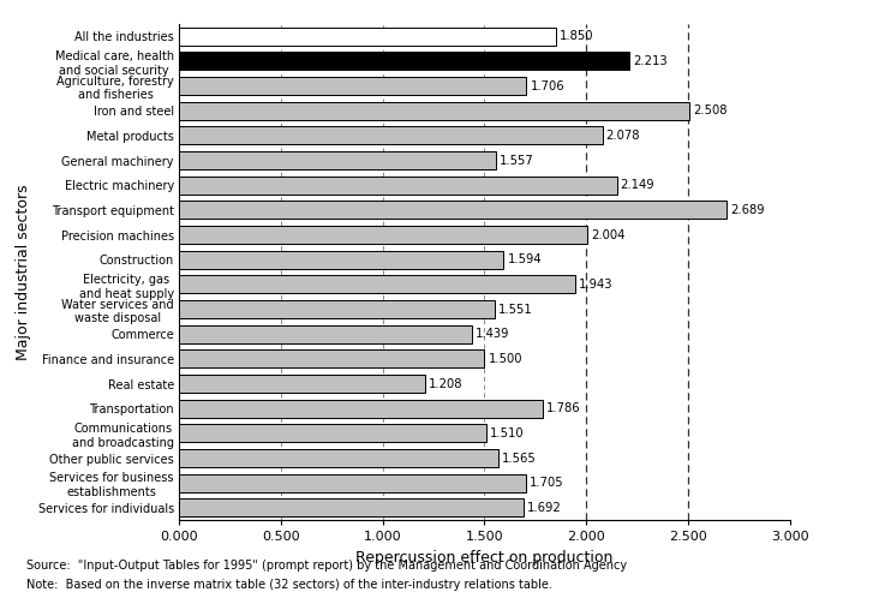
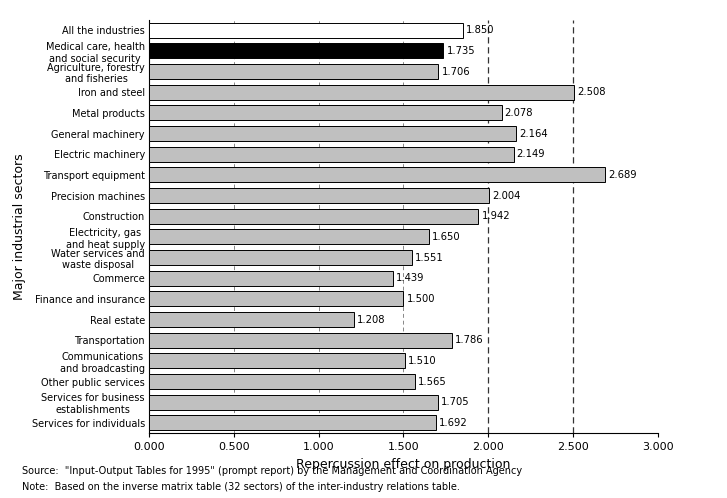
Medical care, health and social security: 2.213 -> 1.735
General machinery: 1.557 -> 2.164
Construction: 1.594 -> 1.942
Electricity, gas and heat supply: 1.943 -> 1.650
